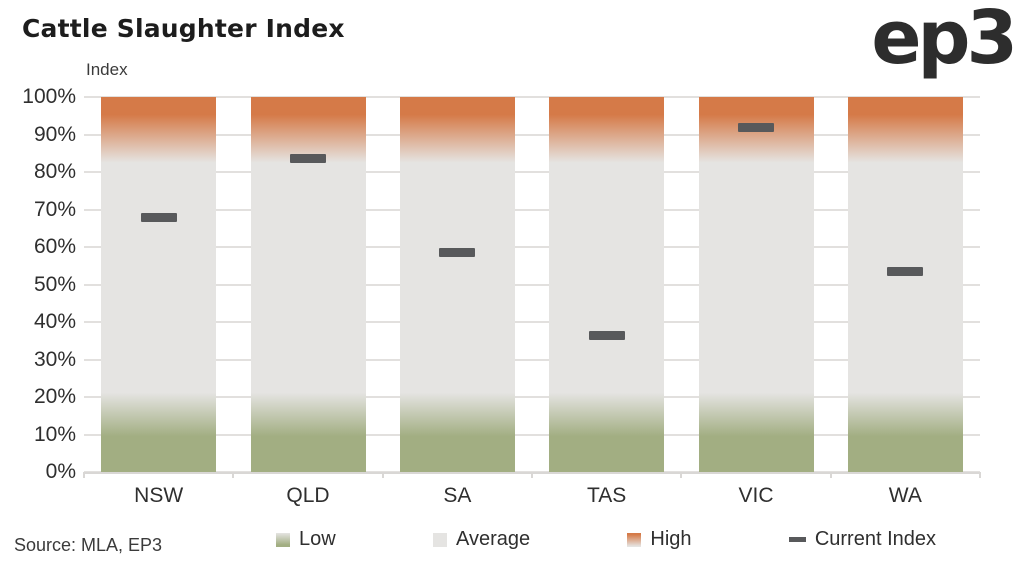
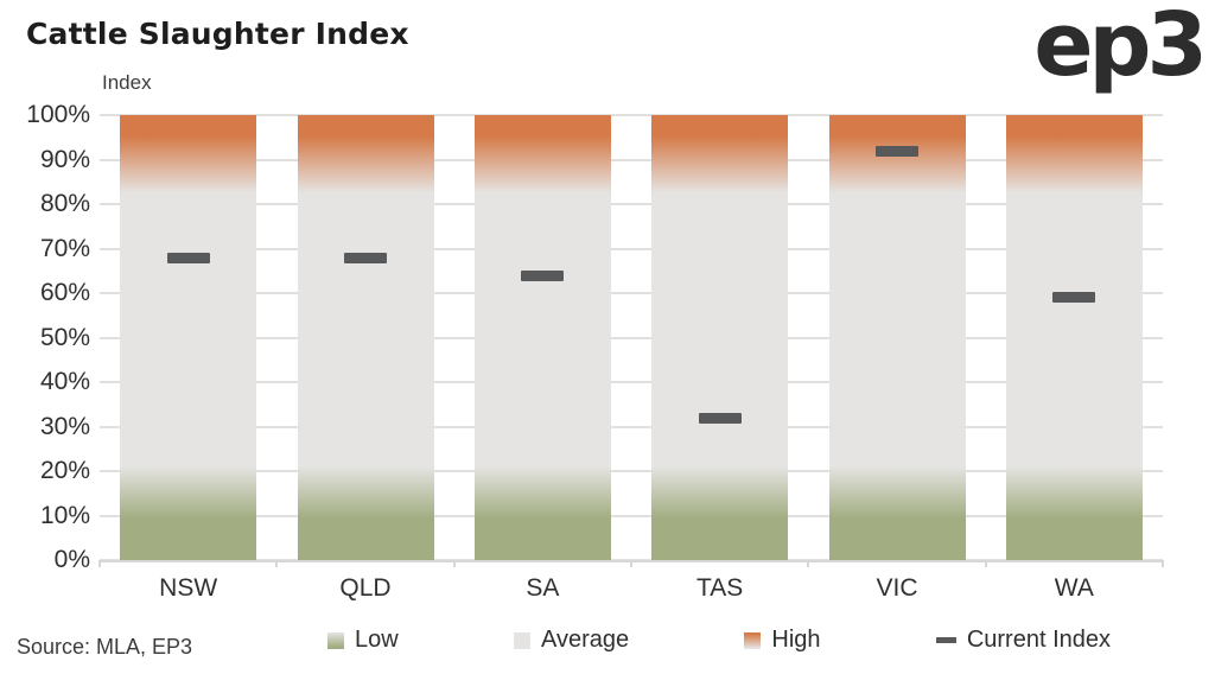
QLD: 84% -> 68%
SA: 58% -> 64%
TAS: 36% -> 32%
WA: 54% -> 59%
